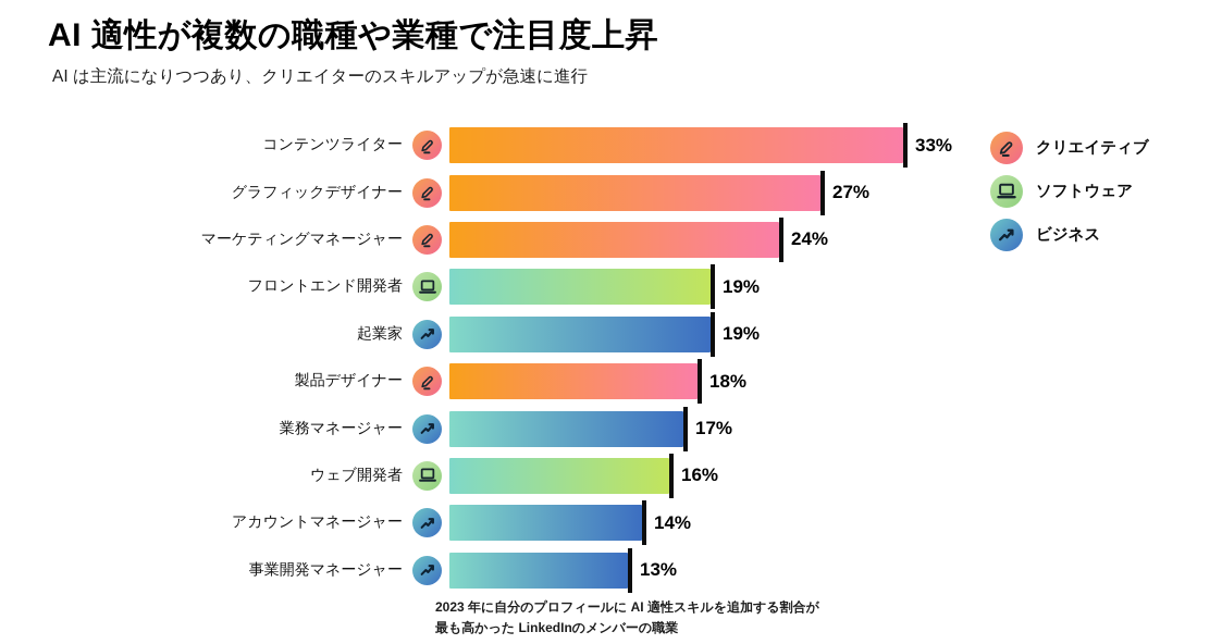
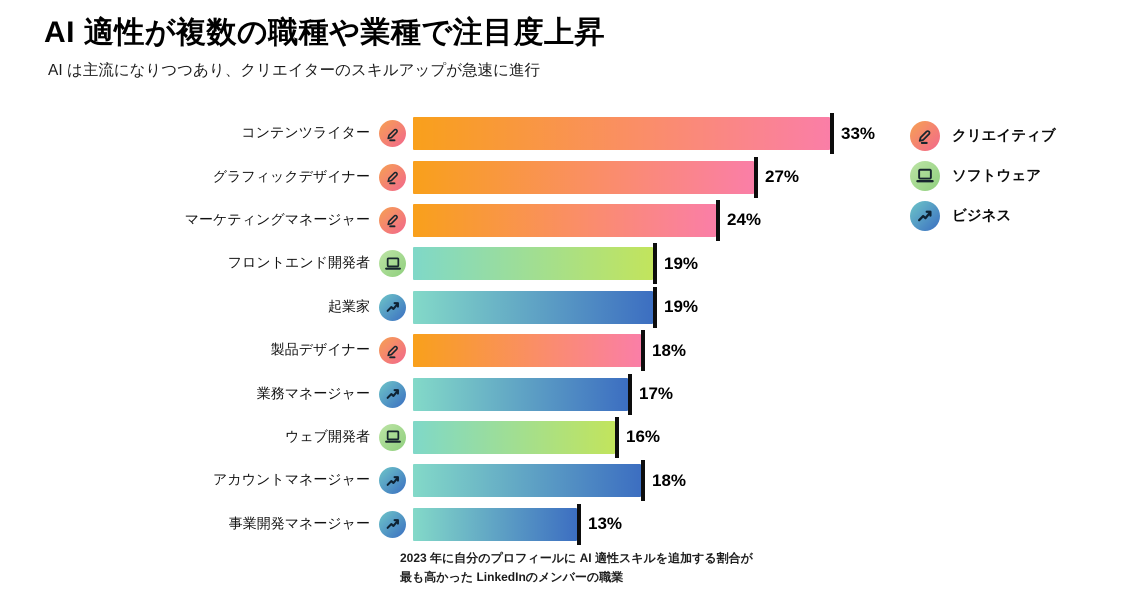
アカウントマネージャー: 14% -> 18%
